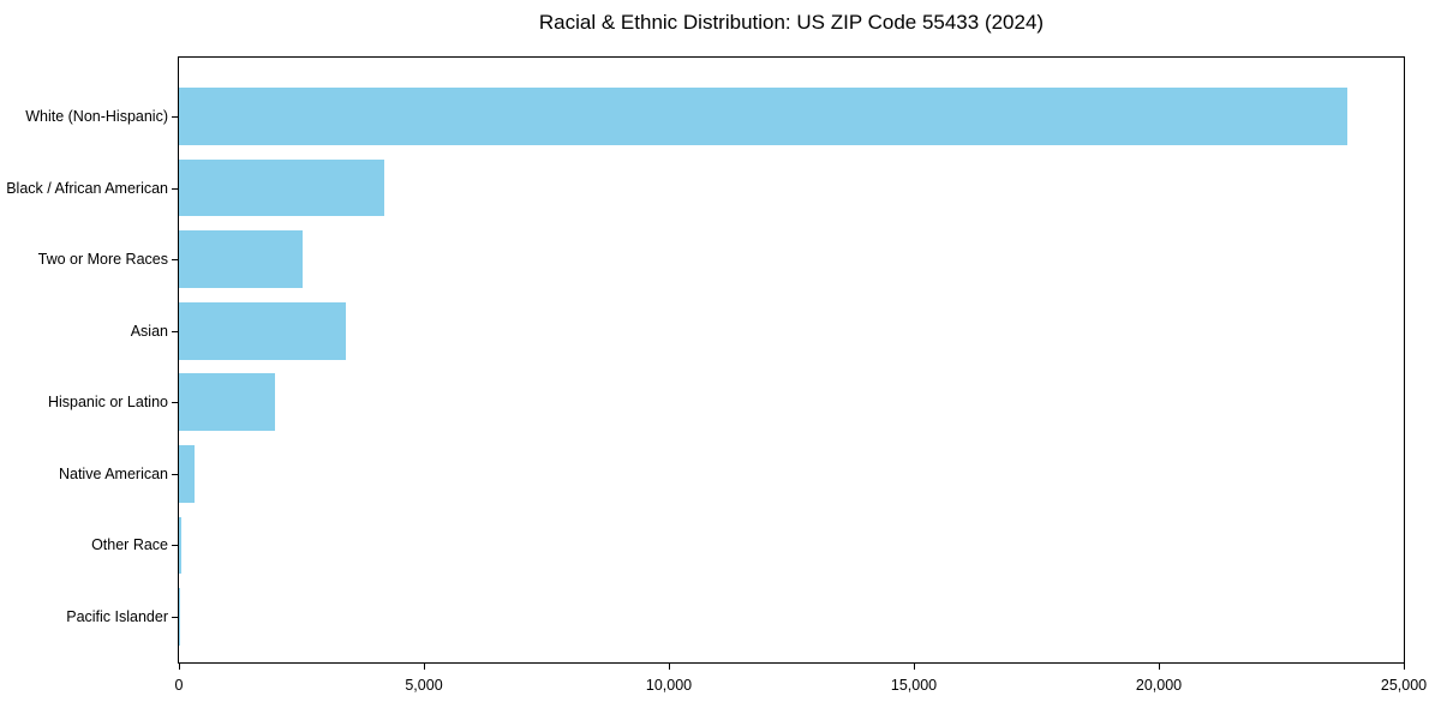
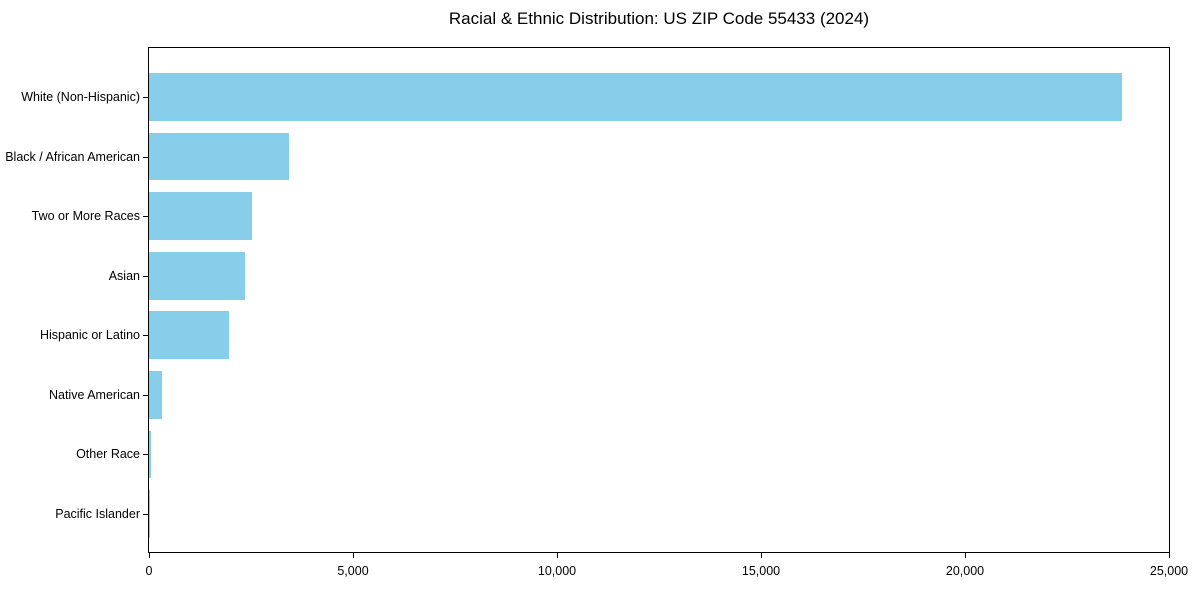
Black / African American: 4200 -> 3400
Asian: 3400 -> 2400
